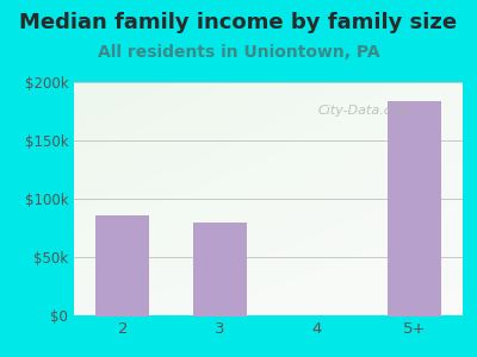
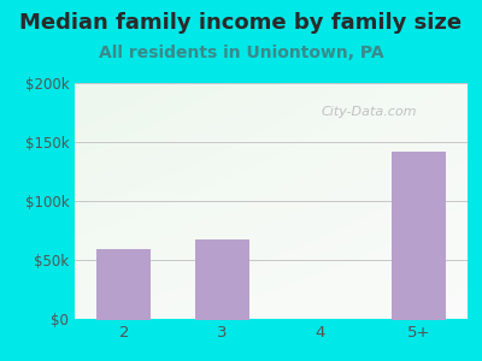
2: $86k -> $60k
3: $80k -> $68k
5+: $184k -> $142k
